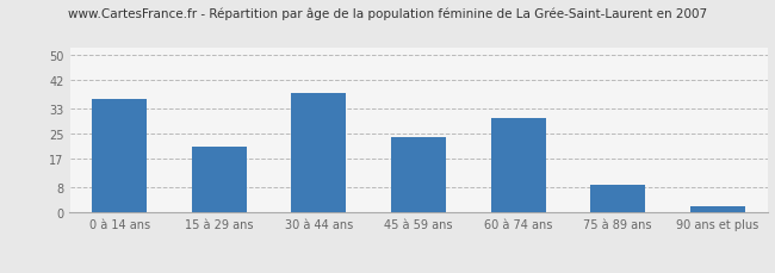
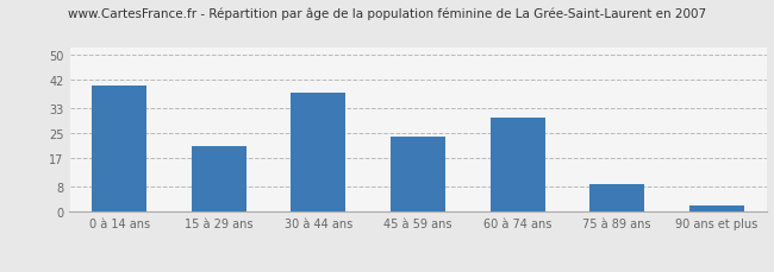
0 à 14 ans: 36 -> 40
